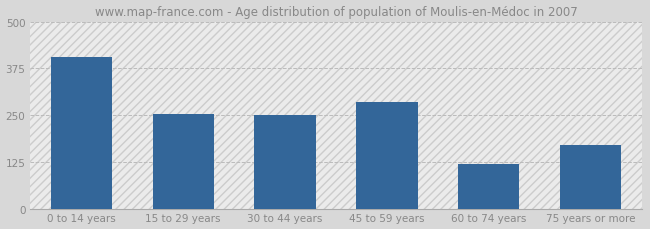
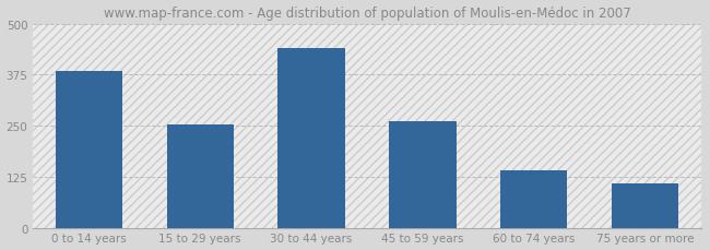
0 to 14 years: 405 -> 383
30 to 44 years: 250 -> 440
45 to 59 years: 285 -> 261
60 to 74 years: 120 -> 140
75 years or more: 170 -> 109
